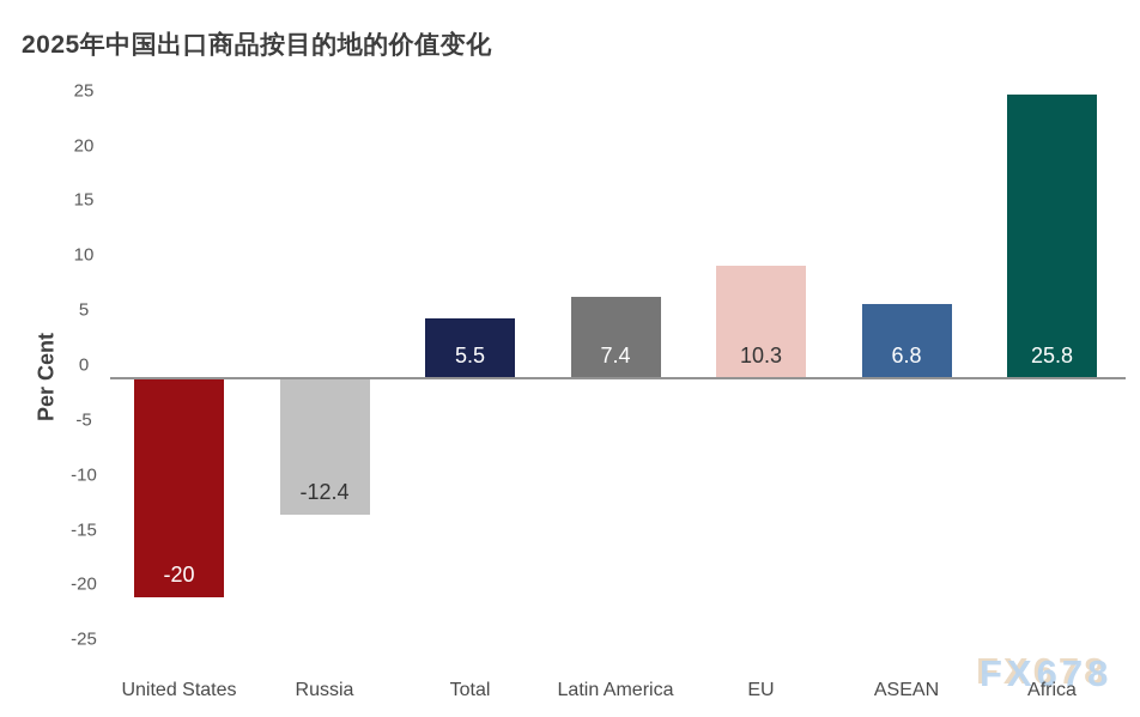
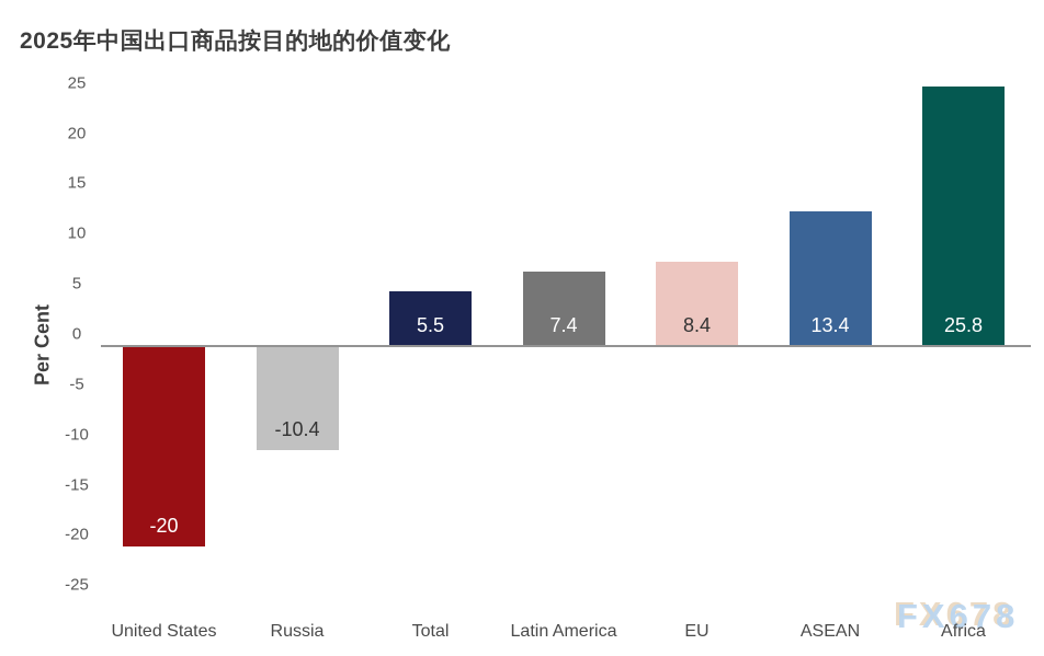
Russia: -12.4 -> -10.4
EU: 10.3 -> 8.4
ASEAN: 6.8 -> 13.4
